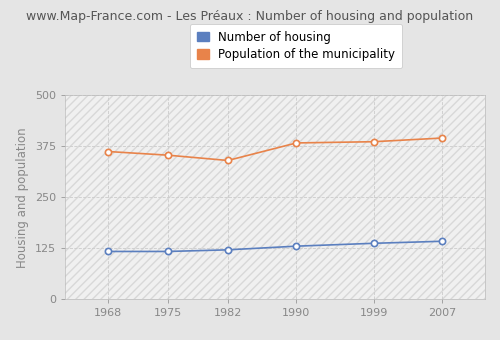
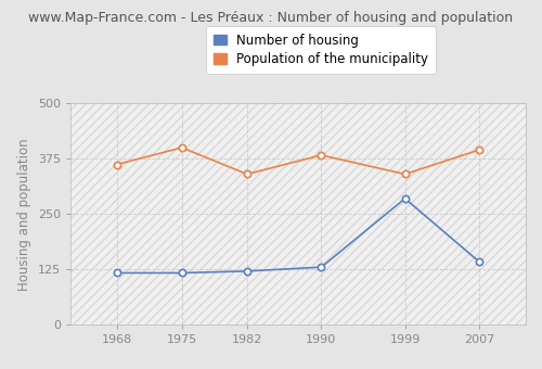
Population of the municipality/1975: 353 -> 400
Number of housing/1999: 137 -> 285
Population of the municipality/1999: 386 -> 340
